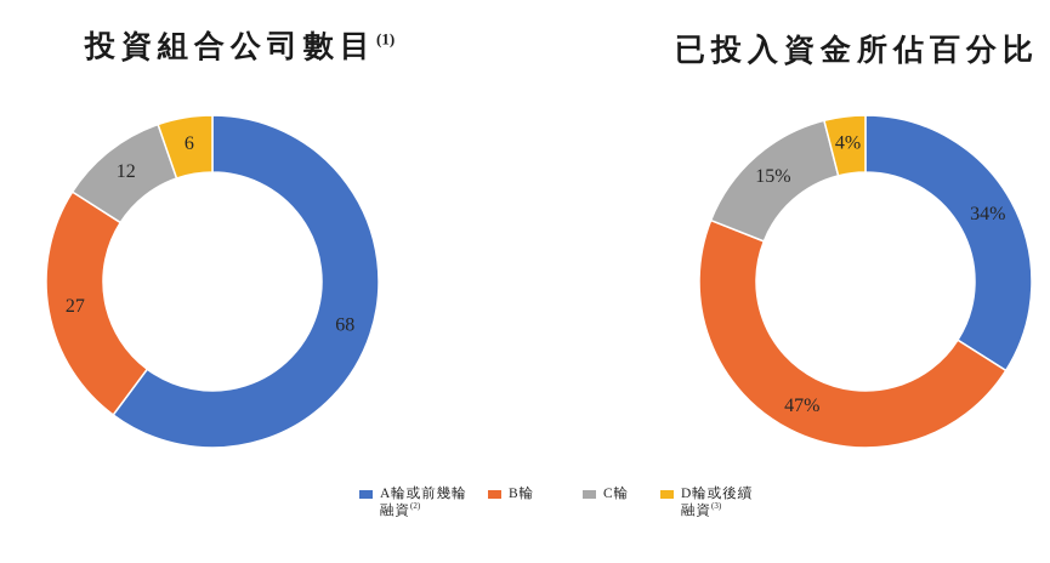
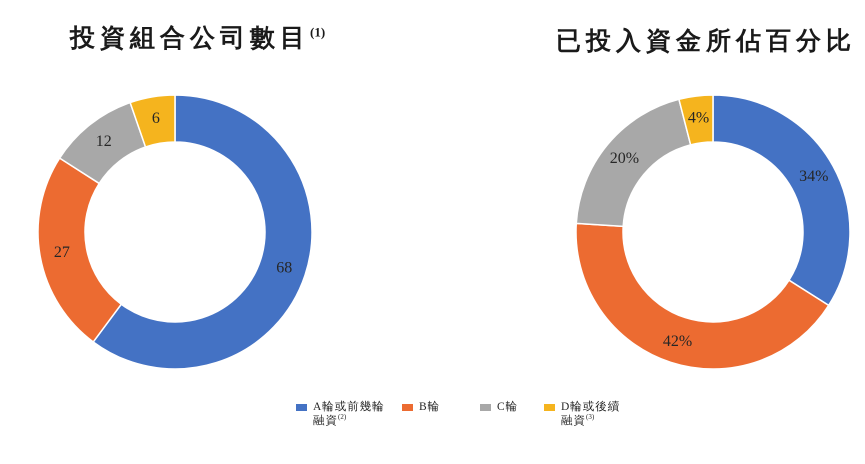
已投入資金所佔百分比/B輪: 47% -> 42%
已投入資金所佔百分比/C輪: 15% -> 20%
